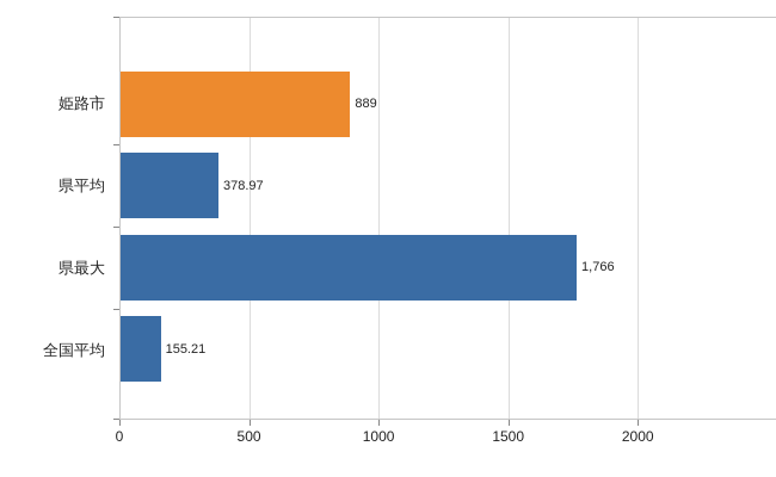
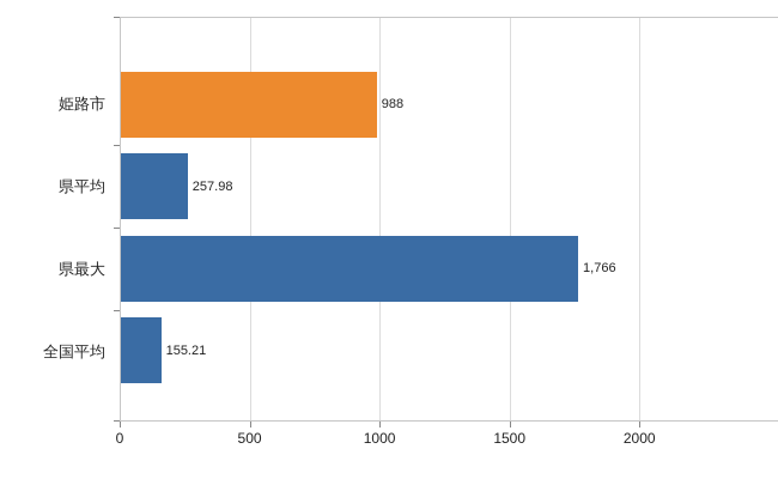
姫路市: 889 -> 988
県平均: 378.97 -> 257.98
